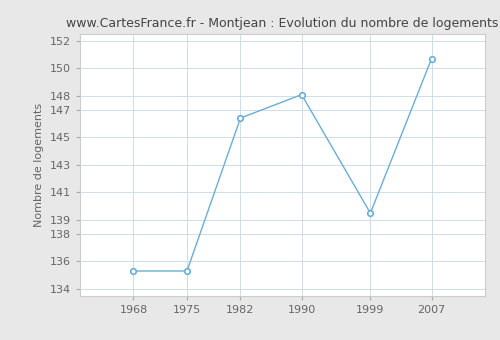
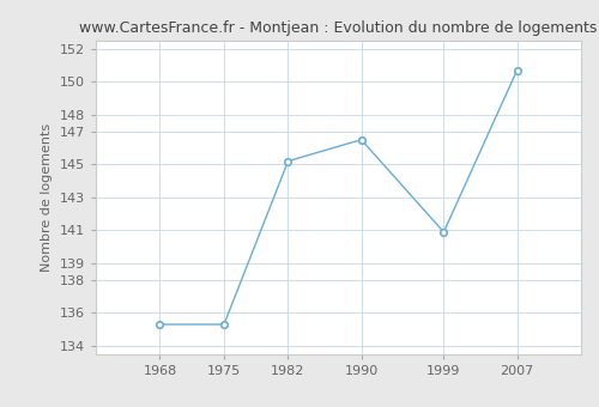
1982: 146.4 -> 145.2
1990: 148.1 -> 146.5
1999: 139.5 -> 140.9
